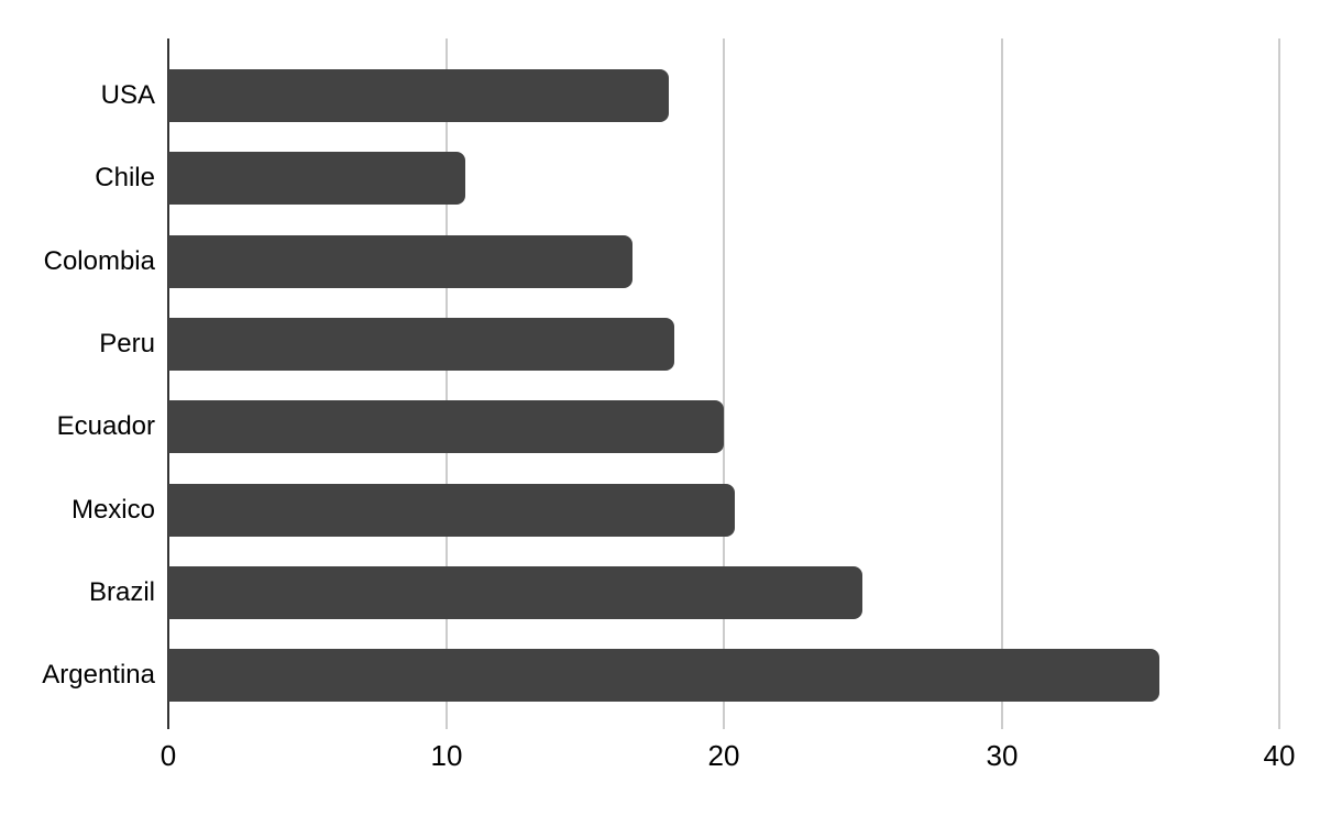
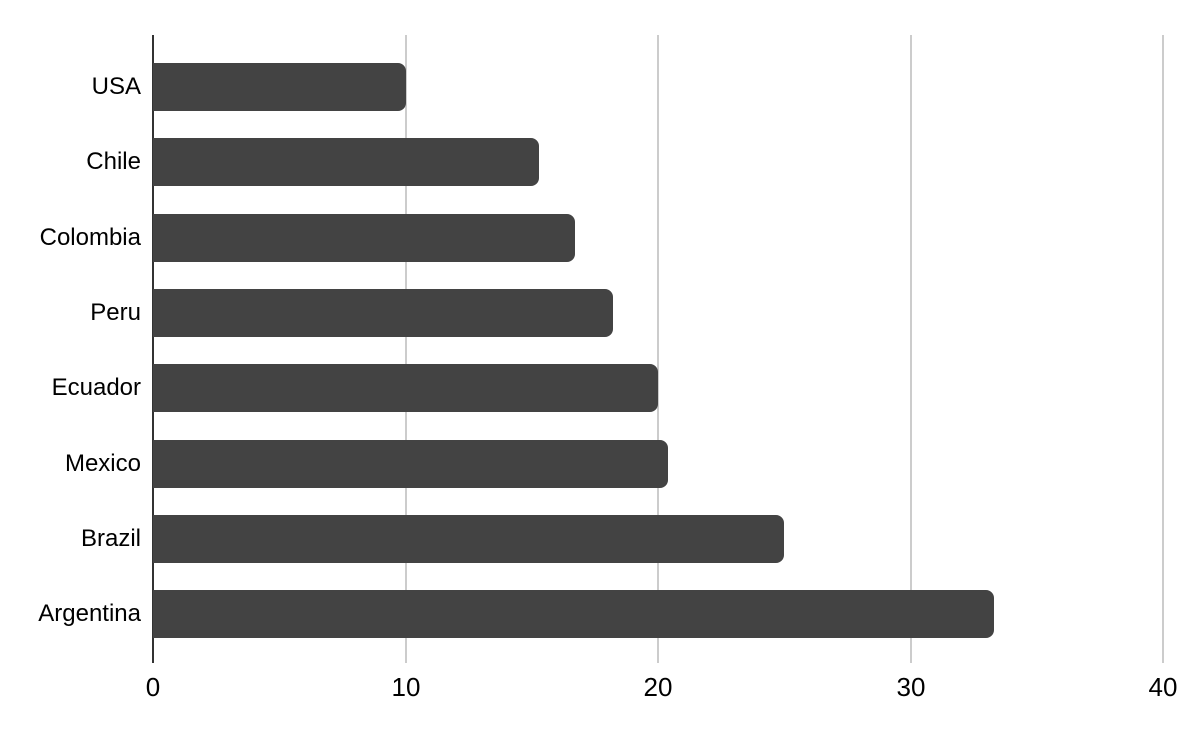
USA: 18.0 -> 10.0
Chile: 10.7 -> 15.3
Argentina: 35.7 -> 33.3
